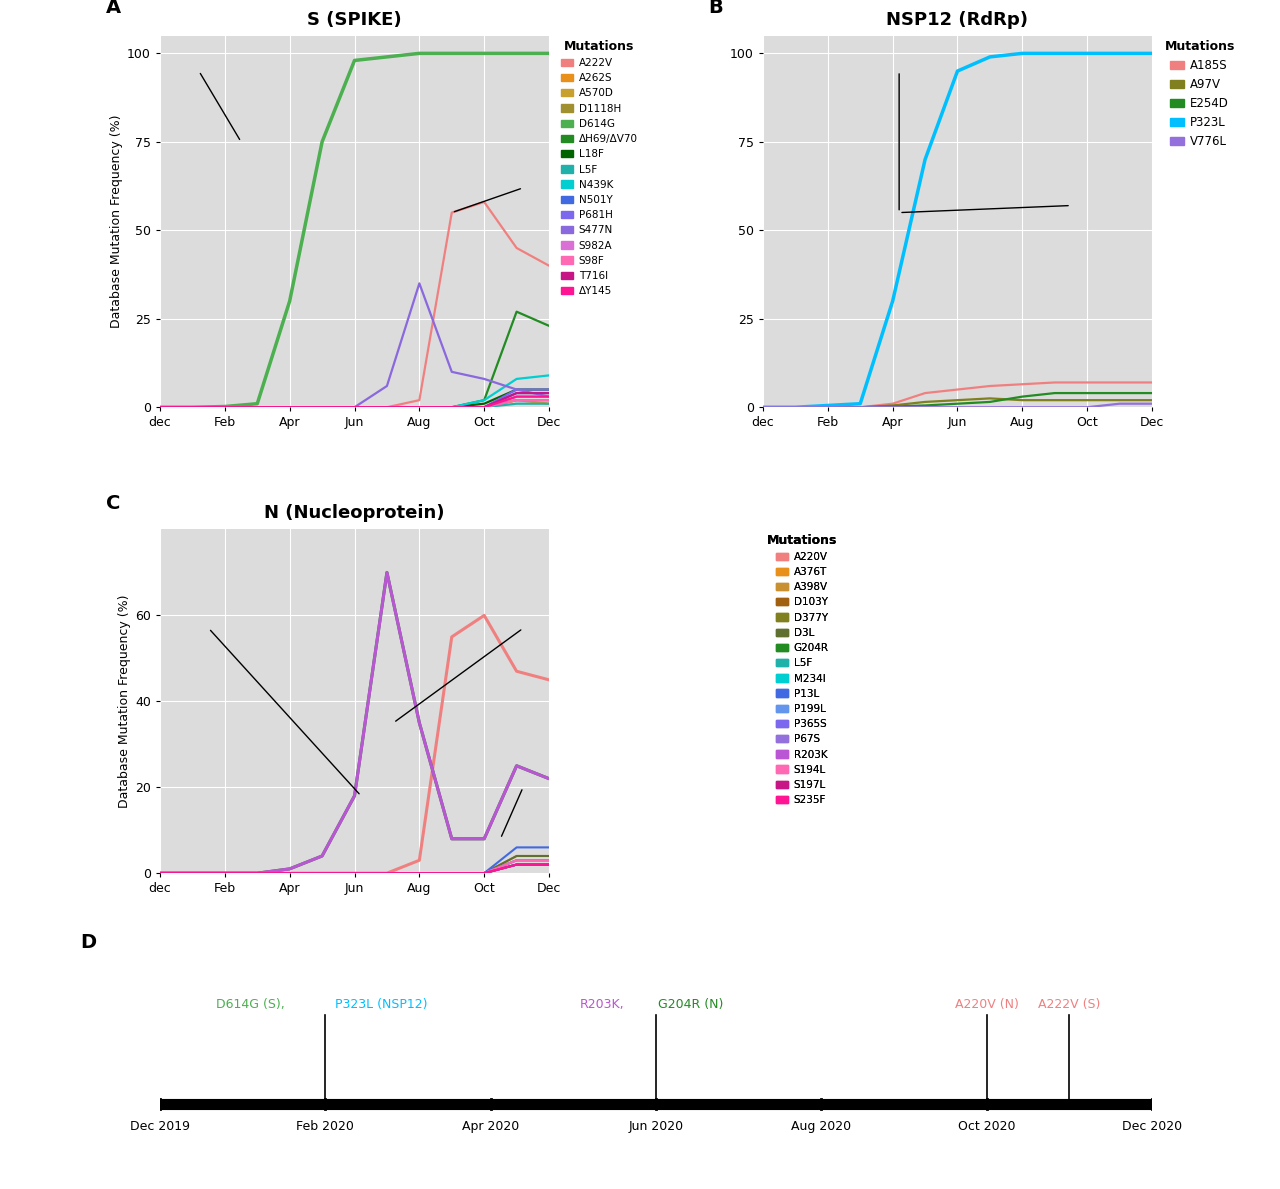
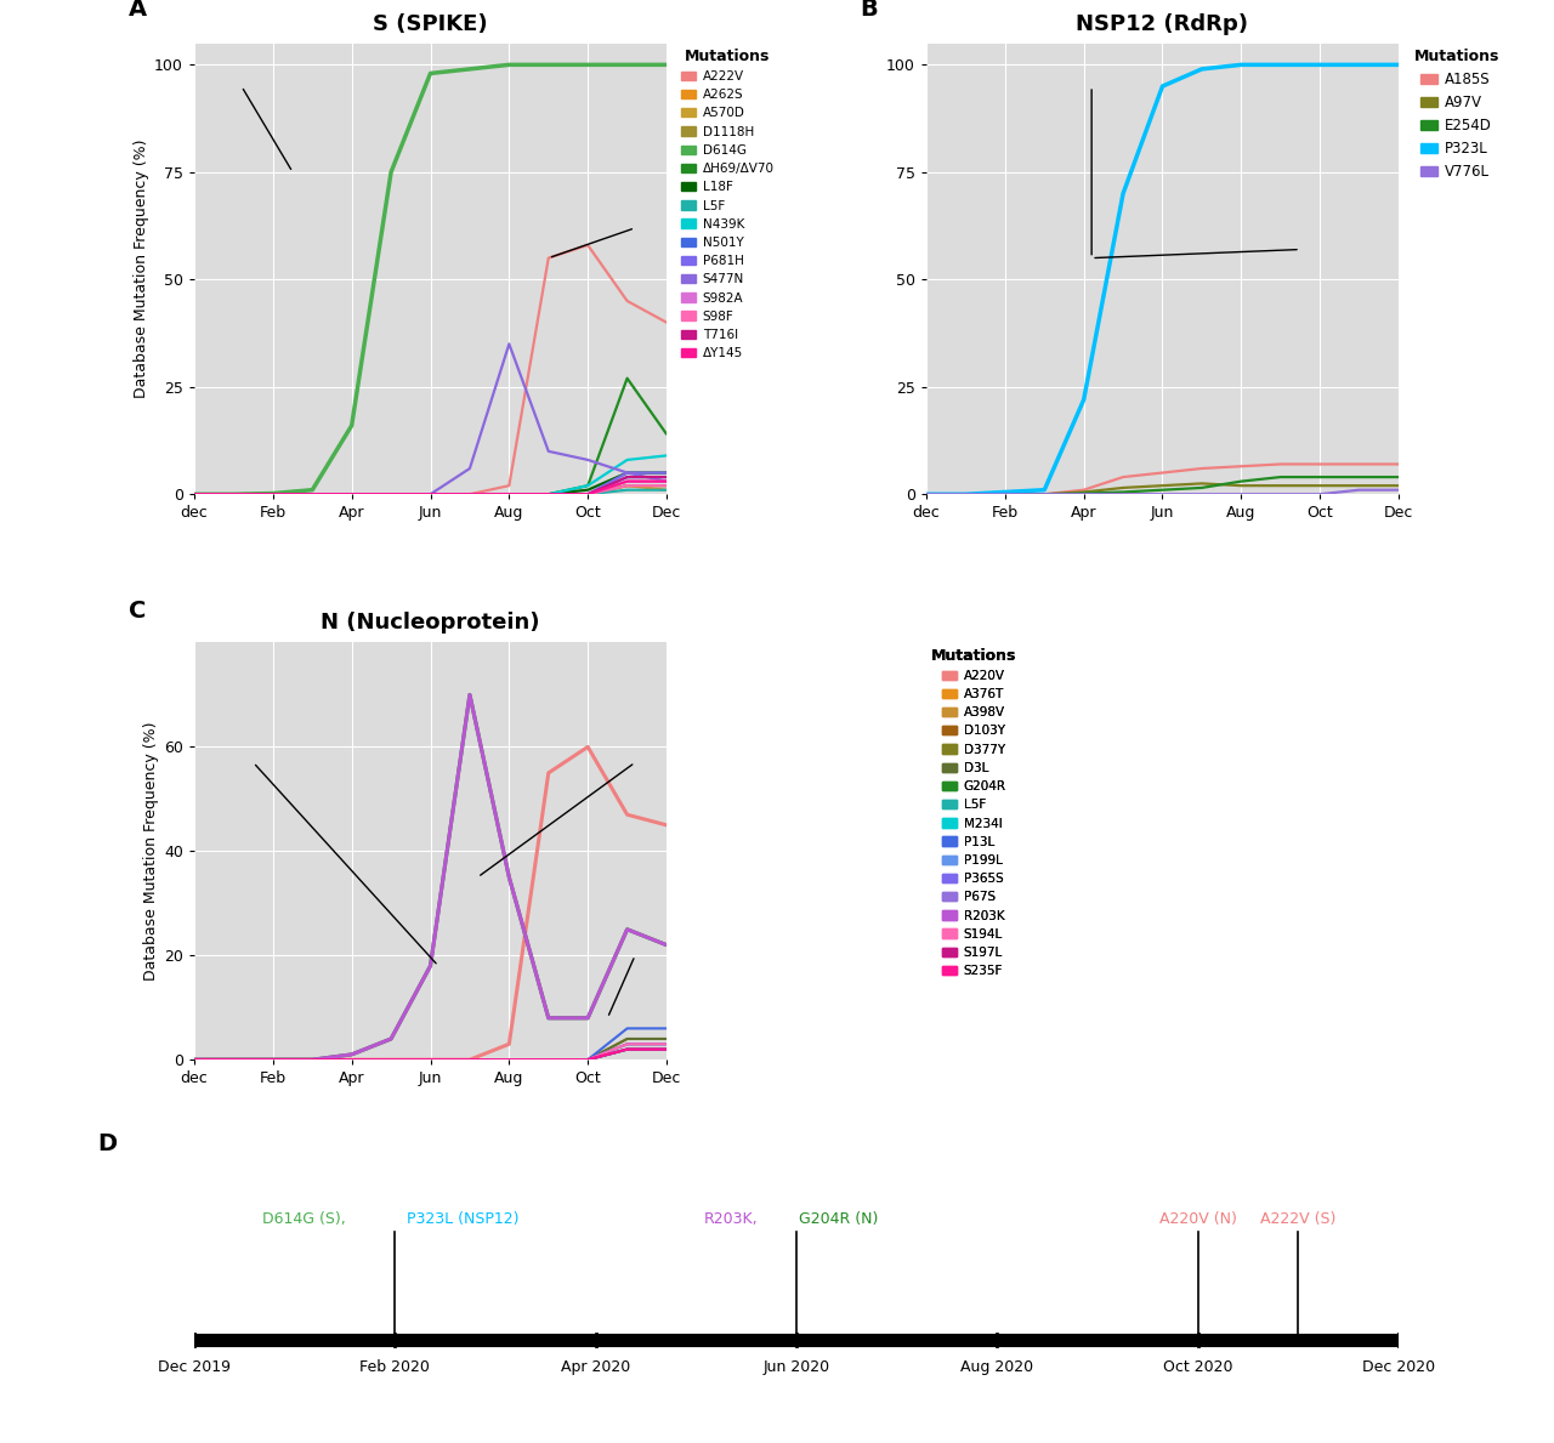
S (SPIKE)/D614G/Apr: 30.0 -> 16.0
S (SPIKE)/ΔH69/ΔV70/Dec: 23 -> 14
NSP12 (RdRp)/P323L/Apr: 30.0 -> 22.0
